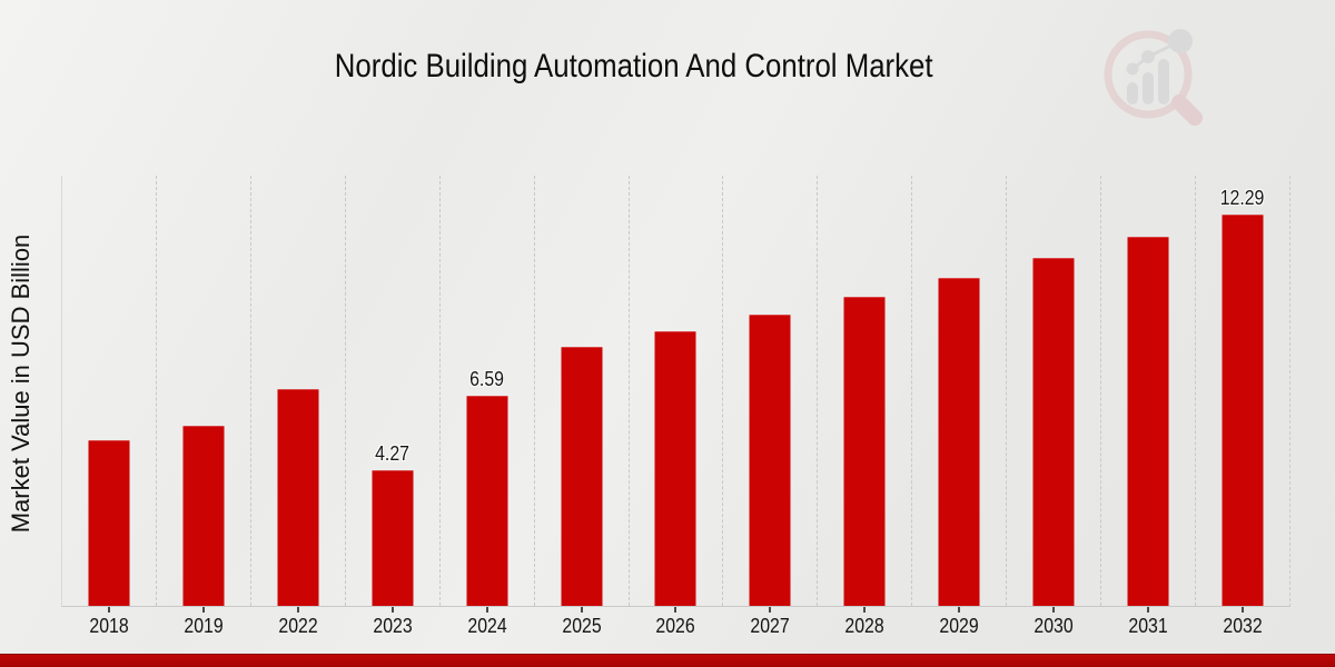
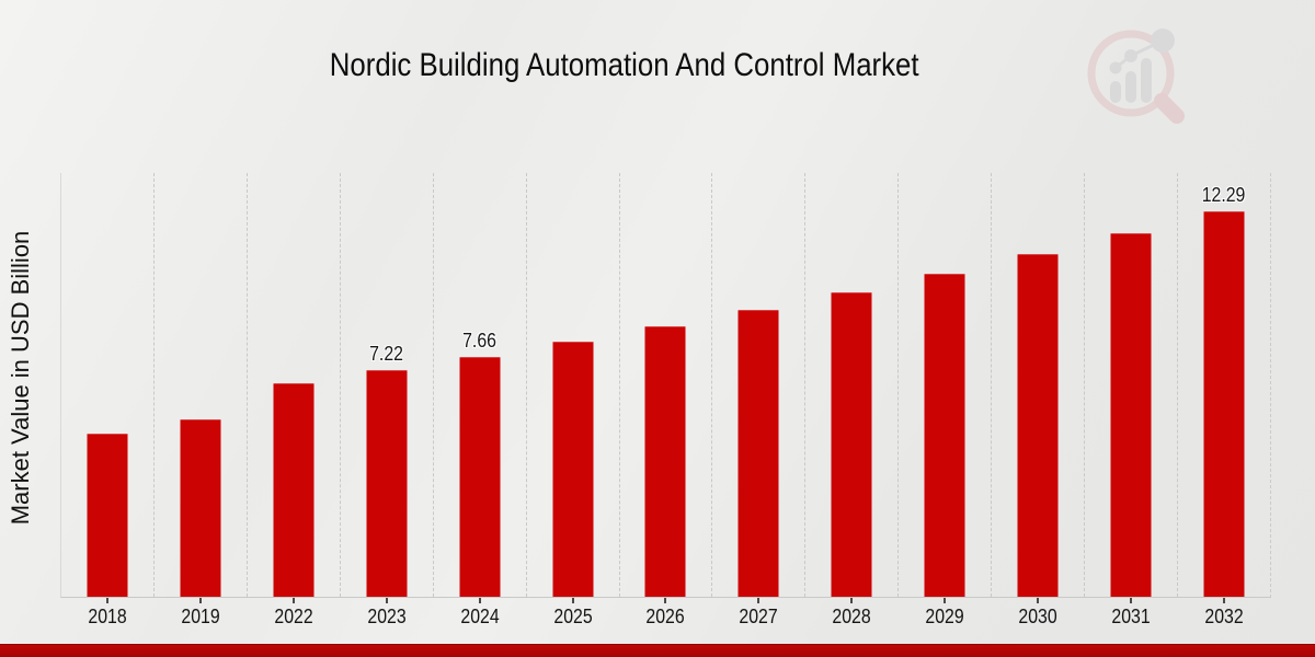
2023: 4.27 -> 7.22
2024: 6.59 -> 7.66
